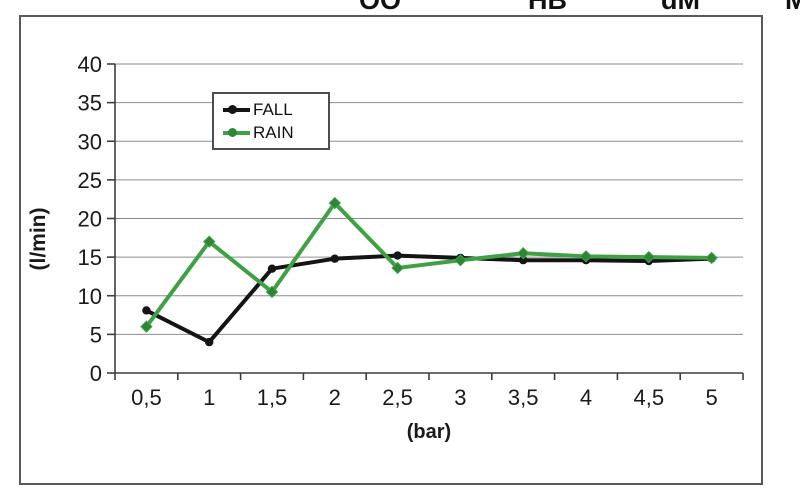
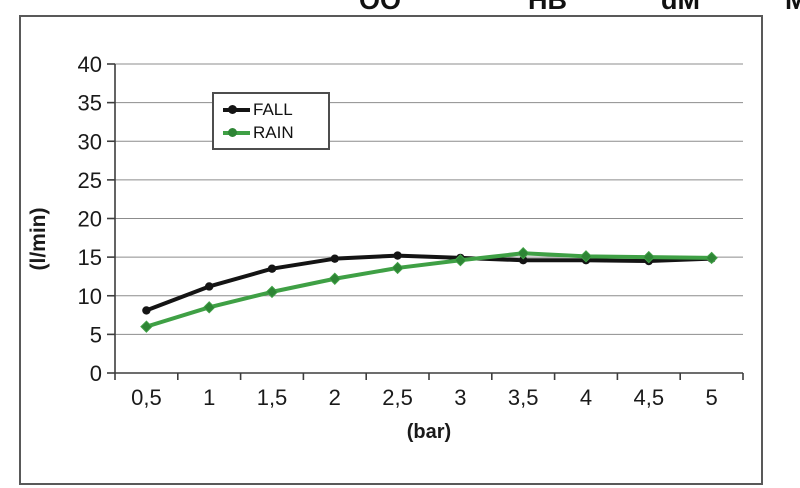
FALL/1: 4 -> 11
RAIN/1: 17 -> 8
RAIN/2: 22 -> 12
